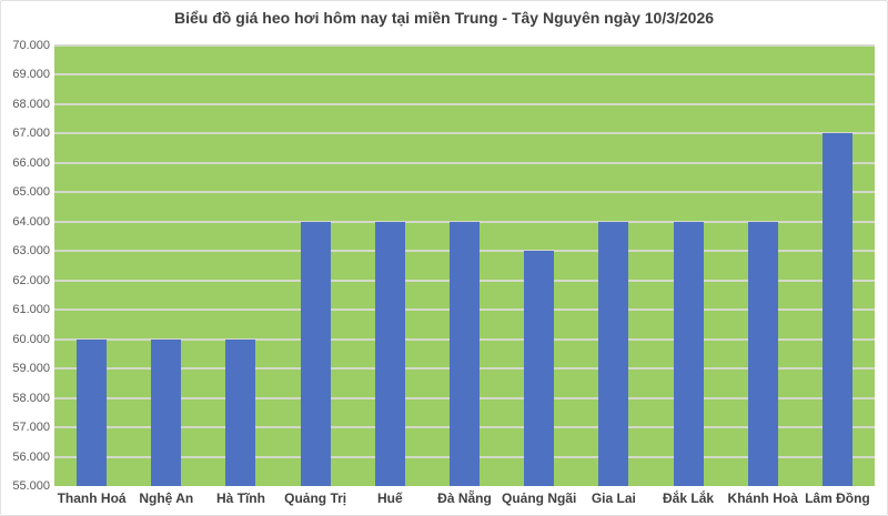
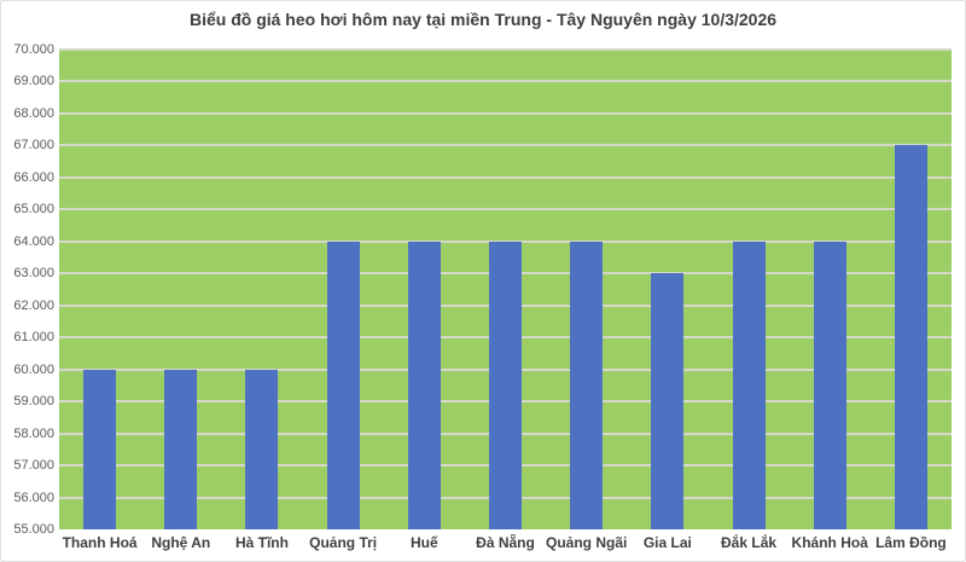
Quảng Ngãi: 63000 -> 64000
Gia Lai: 64000 -> 63000
